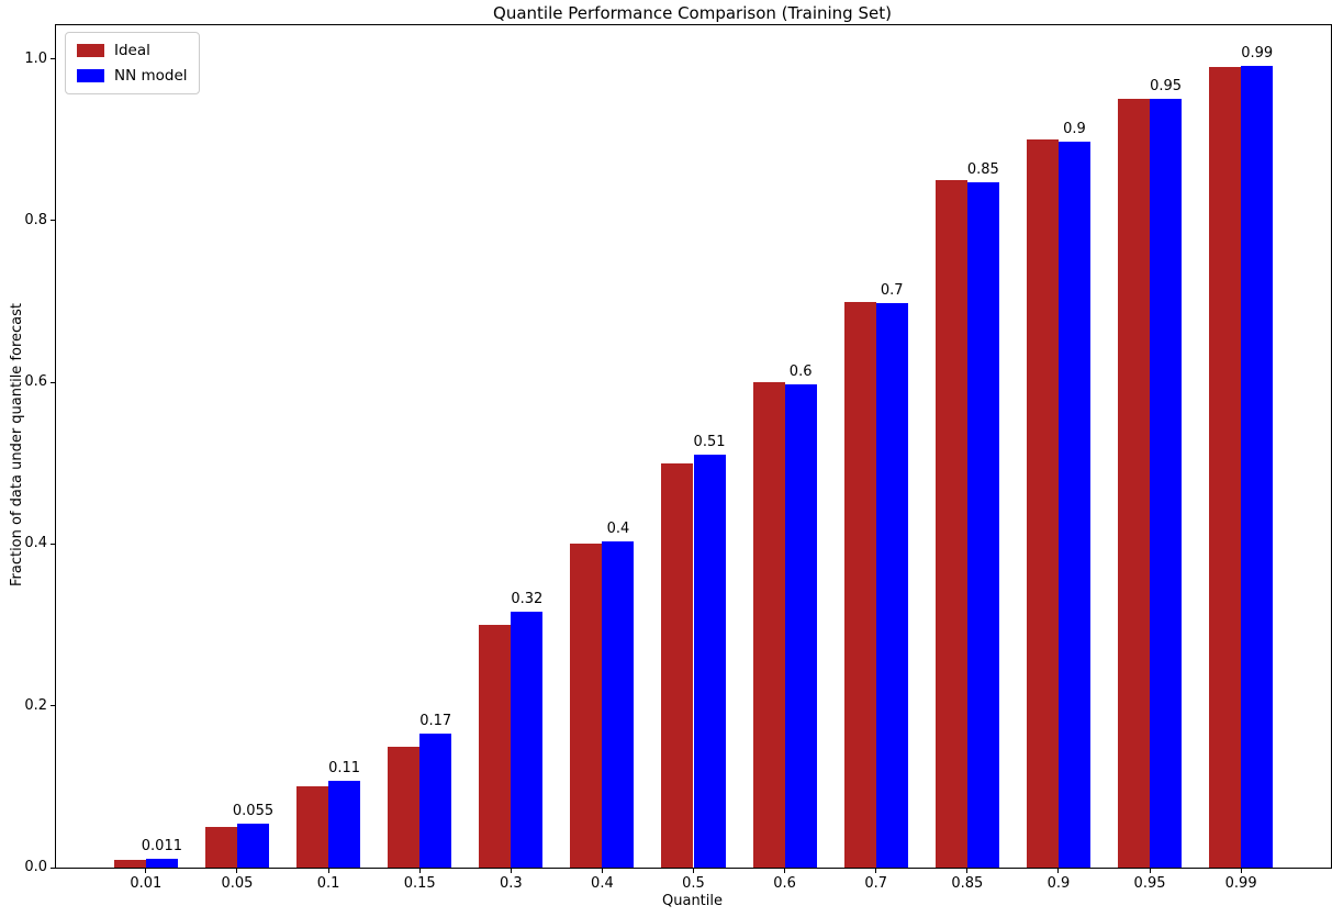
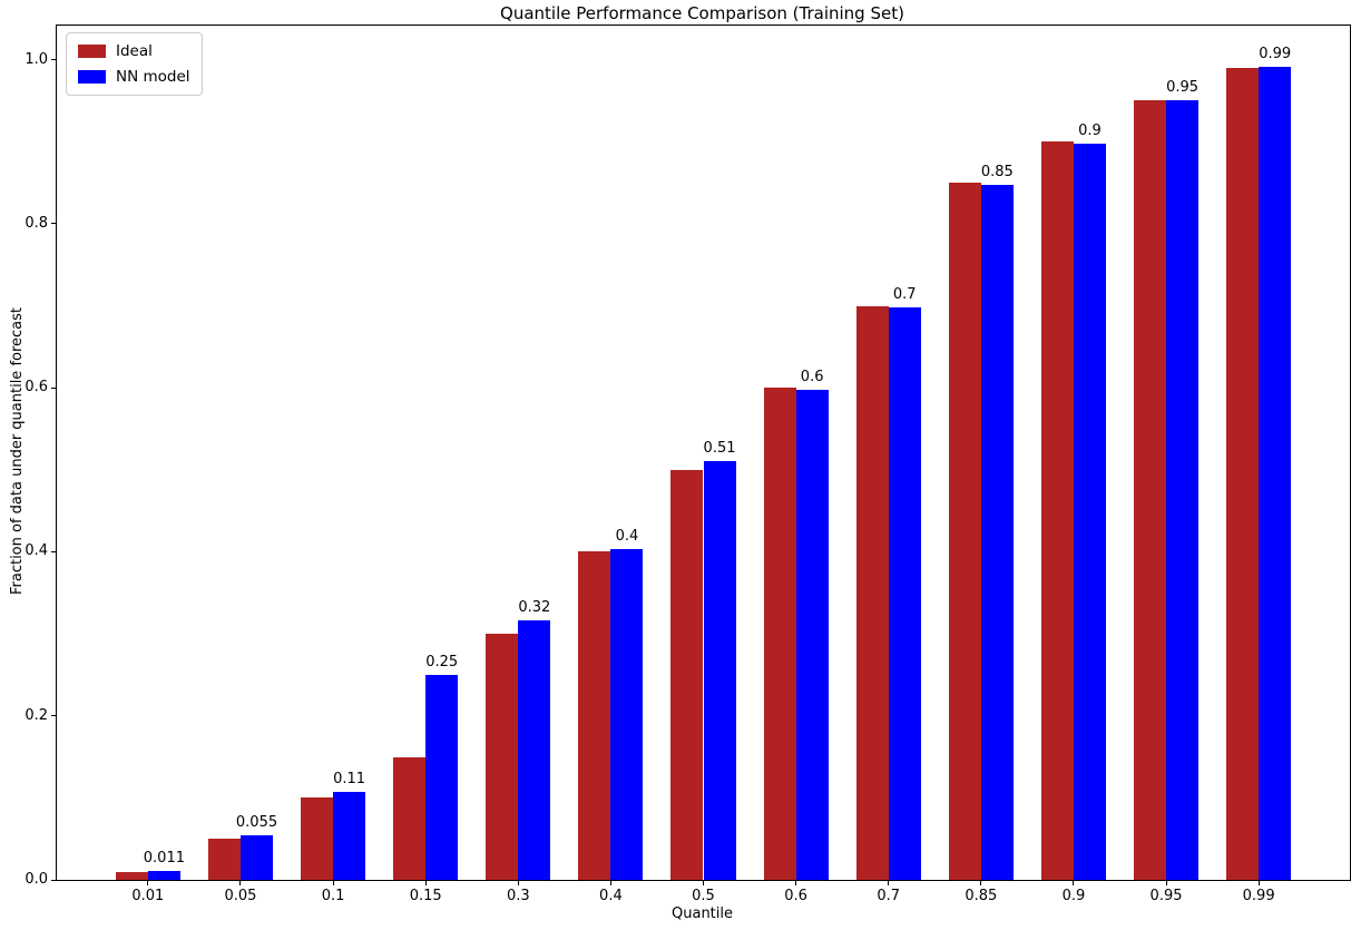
NN model/0.15: 0.17 -> 0.25
